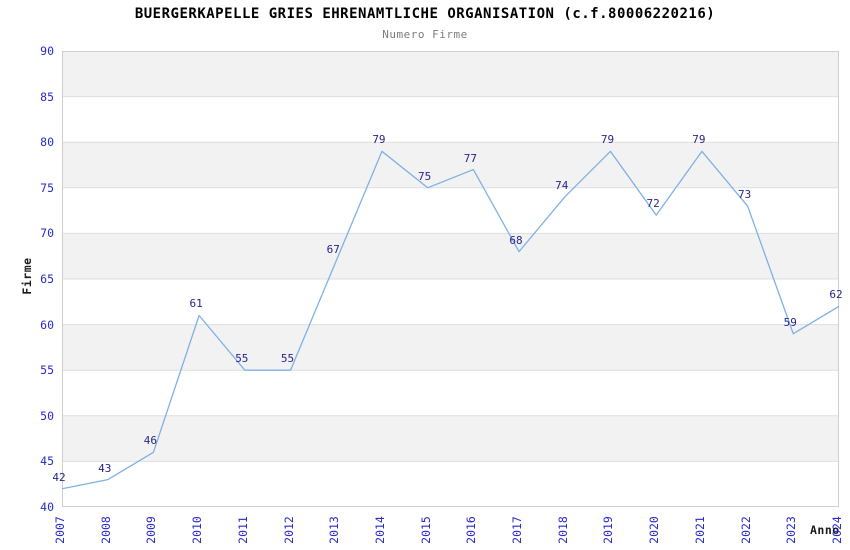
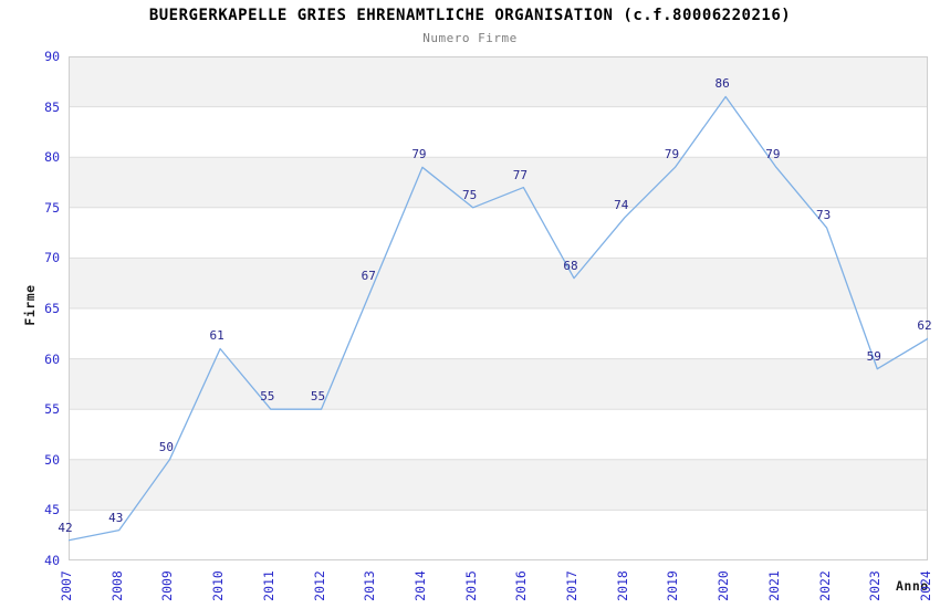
2009: 46 -> 50
2020: 72 -> 86
